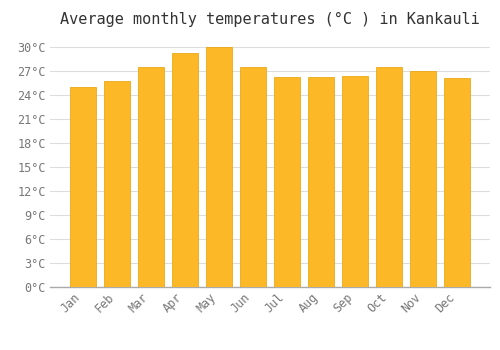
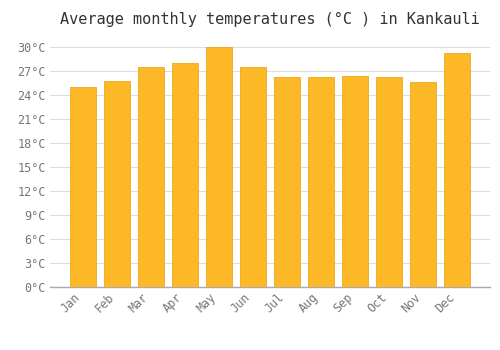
Apr: 29.3°C -> 28.0°C
Oct: 27.5°C -> 26.2°C
Nov: 27.0°C -> 25.6°C
Dec: 26.1°C -> 29.2°C
